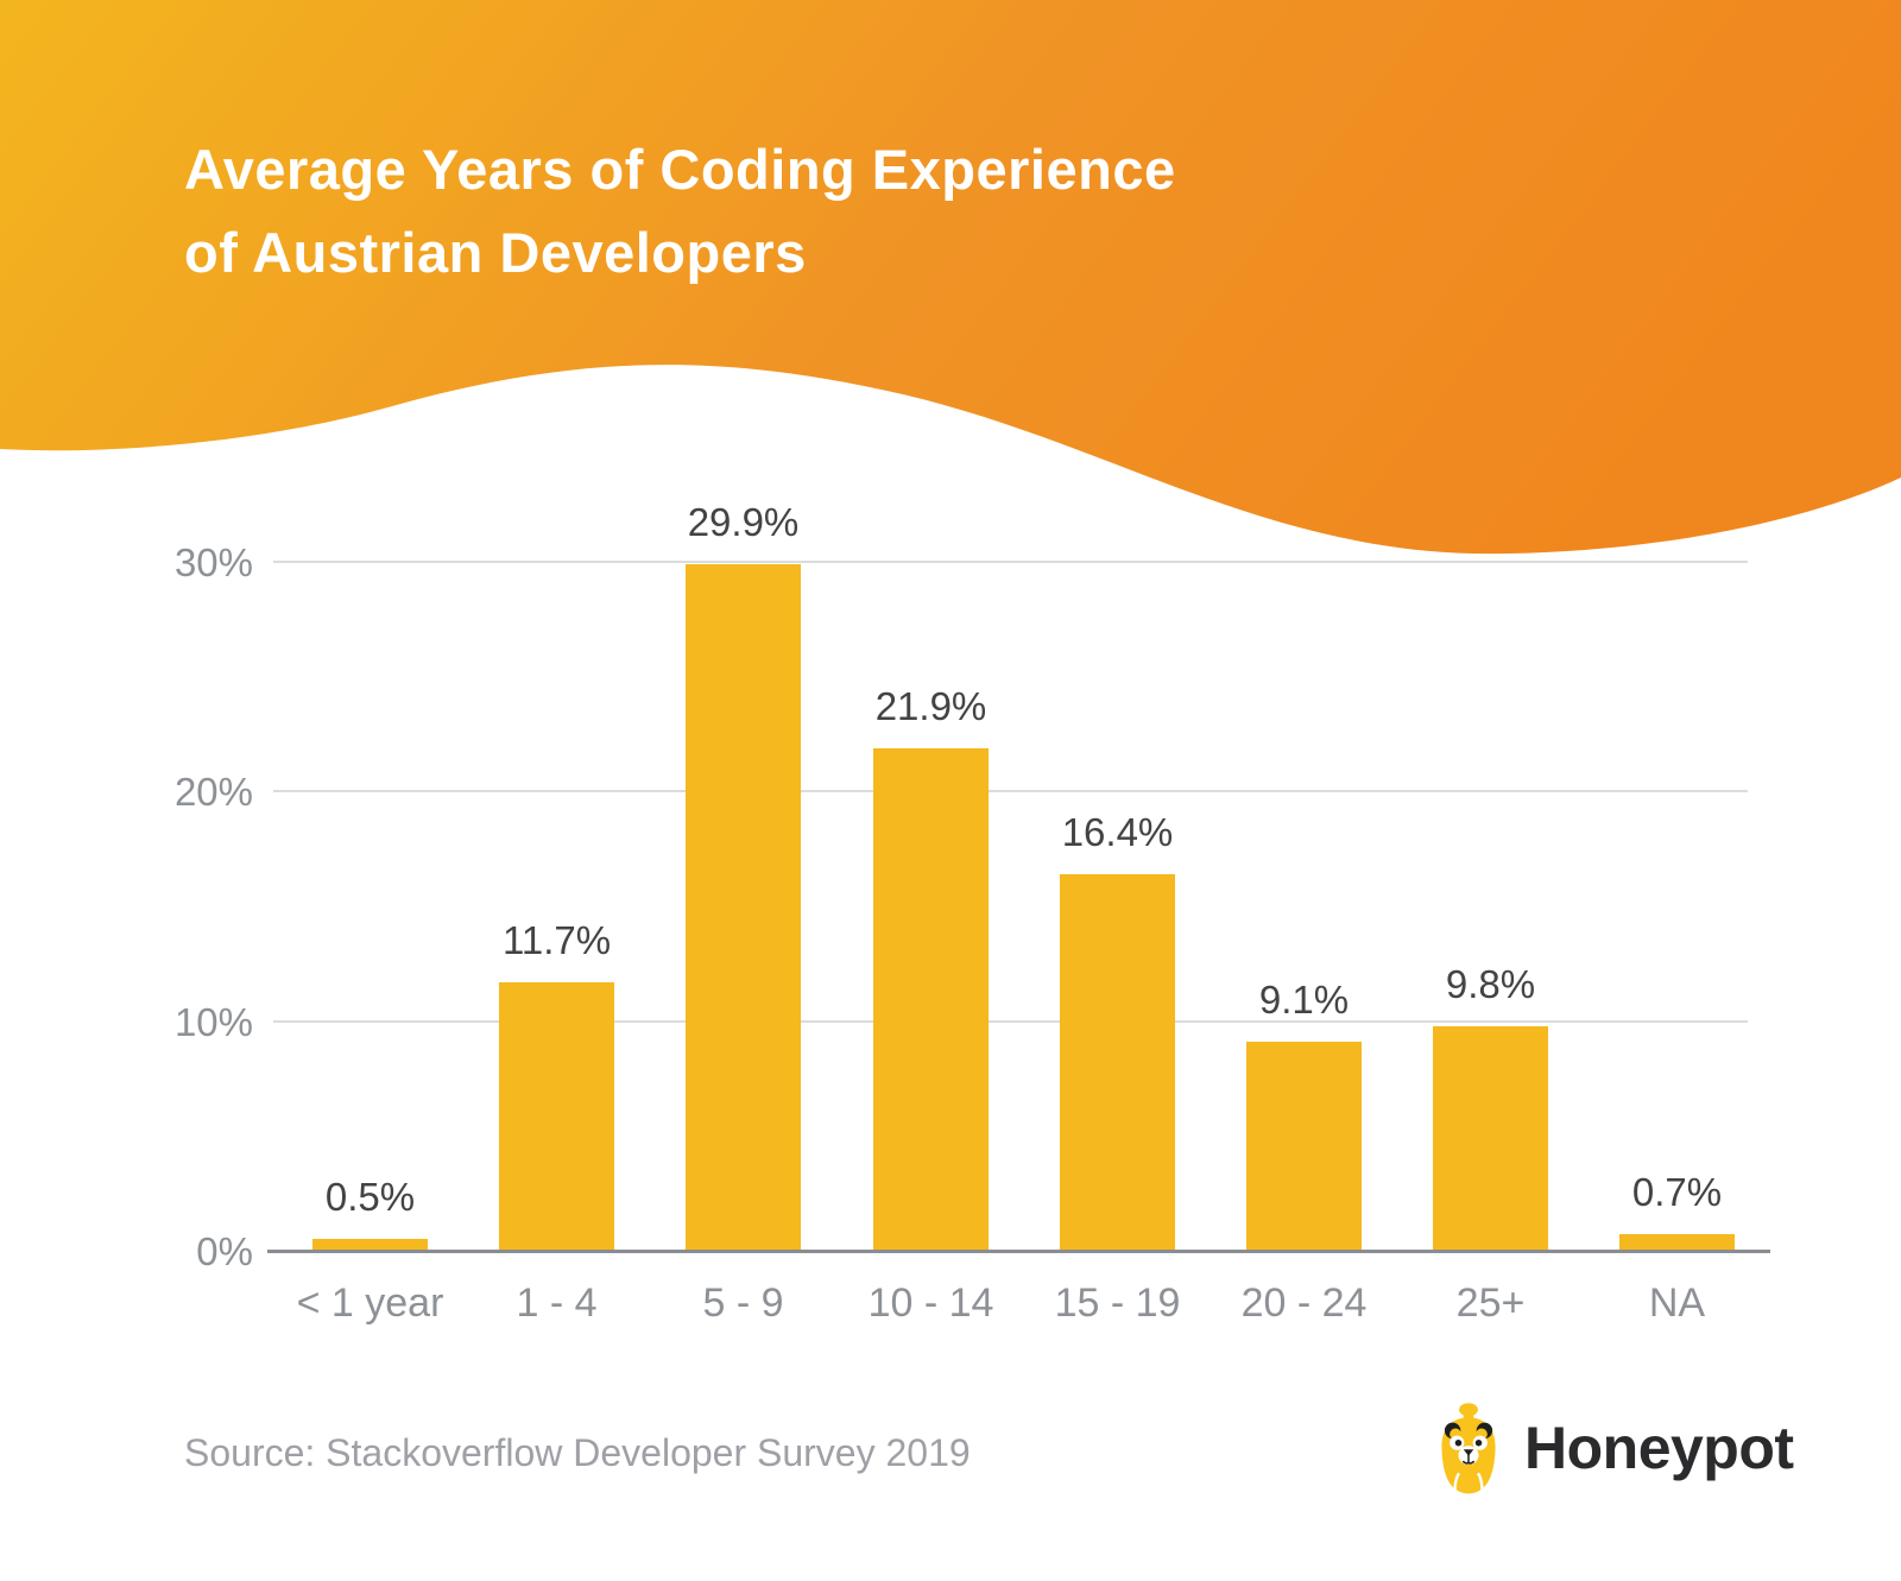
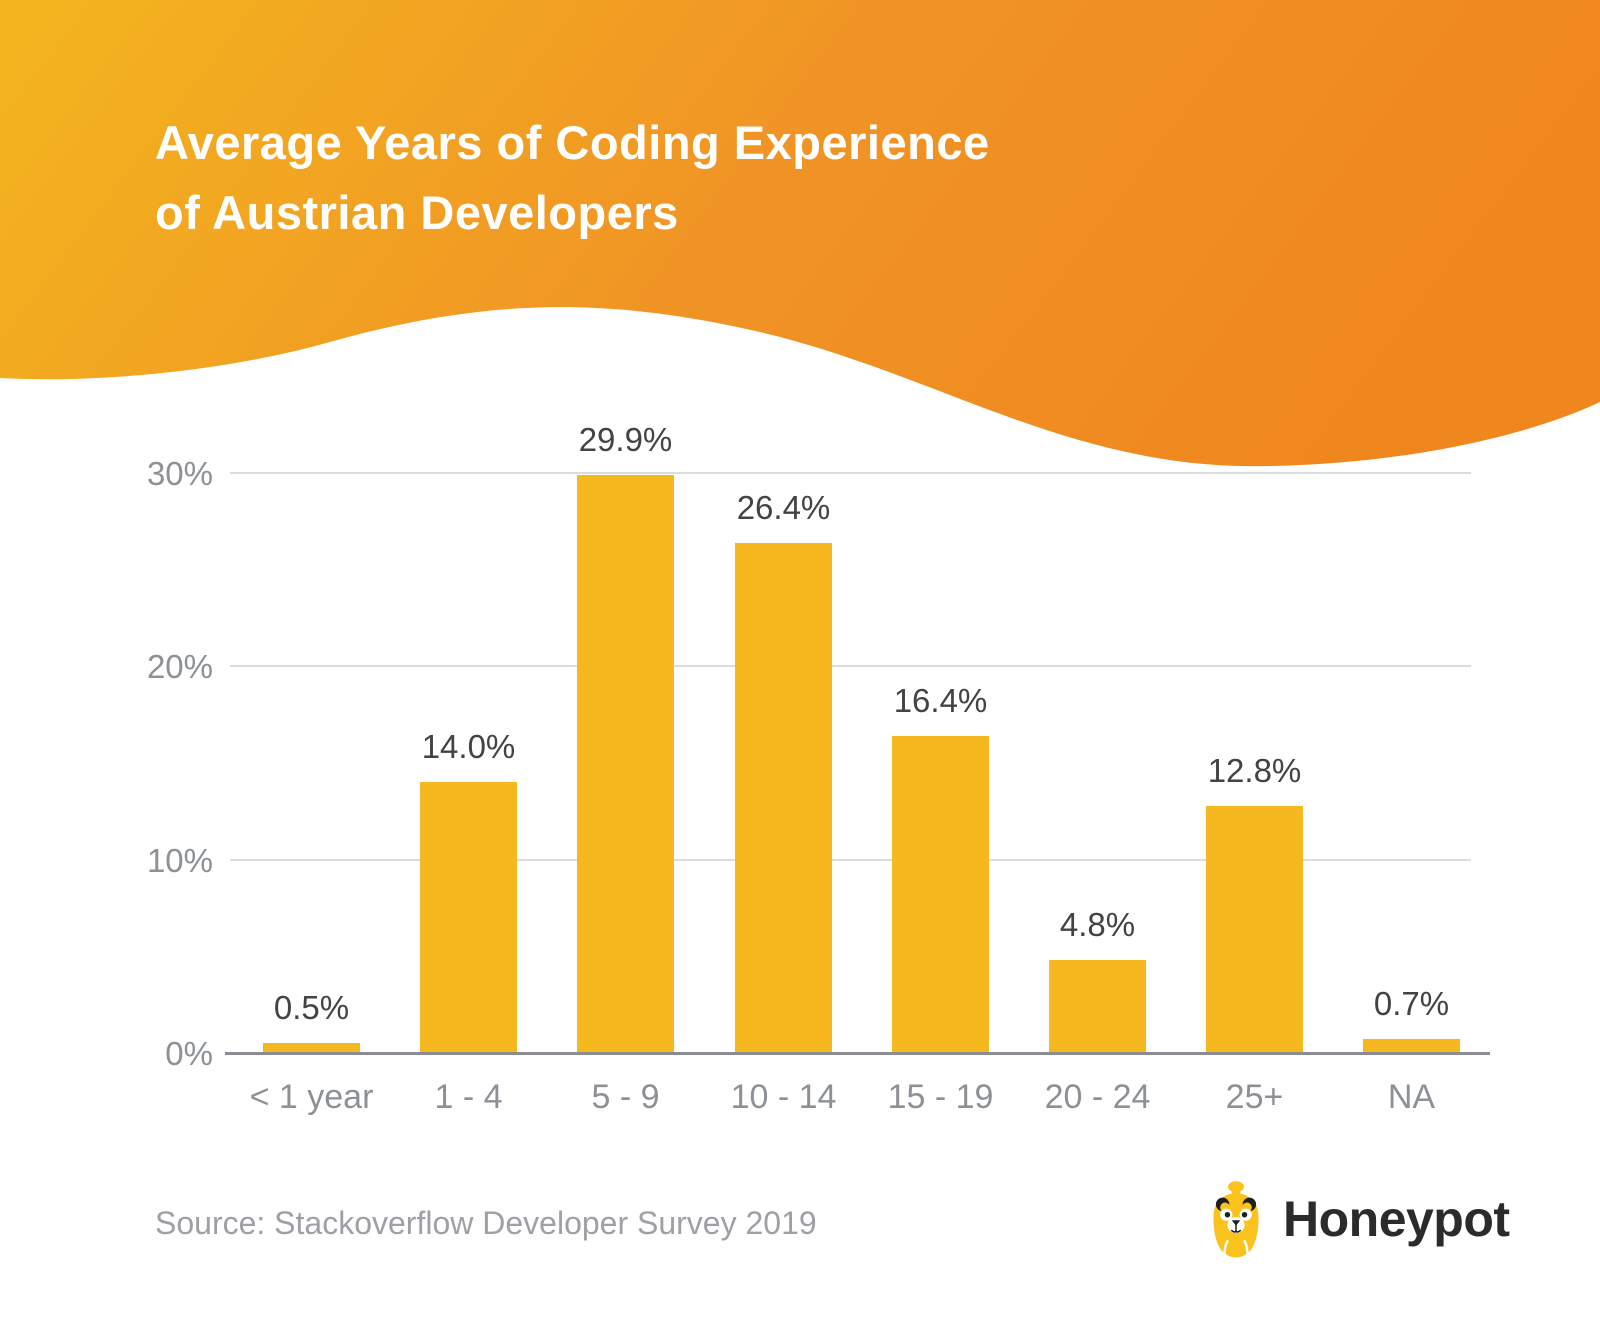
1 - 4: 11.7% -> 14.0%
10 - 14: 21.9% -> 26.4%
20 - 24: 9.1% -> 4.8%
25+: 9.8% -> 12.8%
